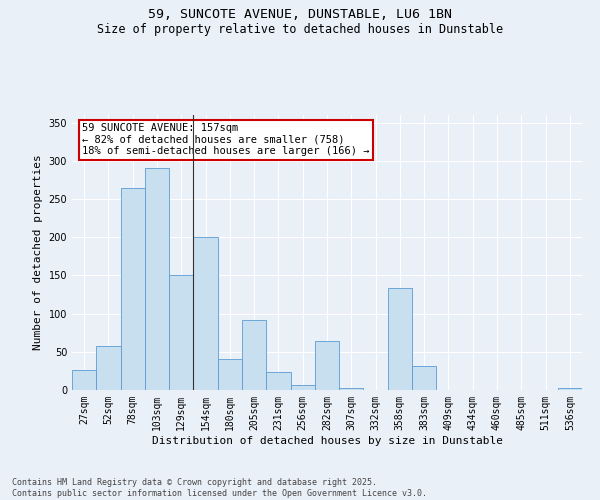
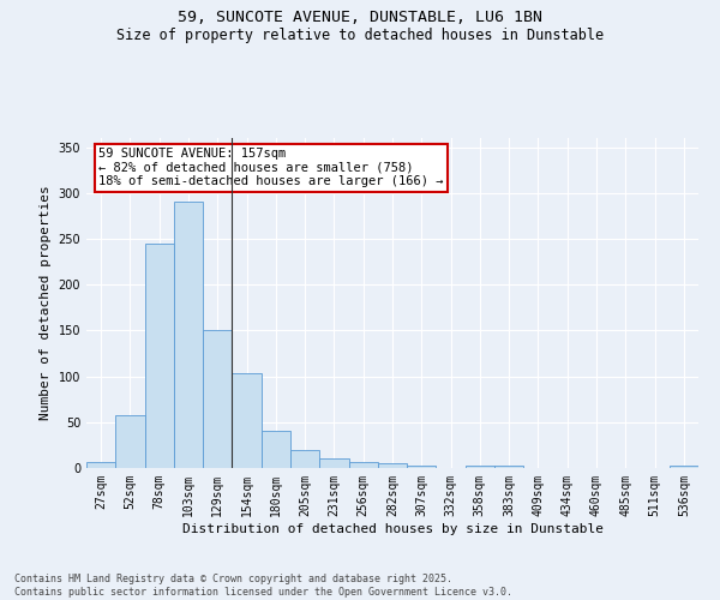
27sqm: 26 -> 7
78sqm: 264 -> 245
154sqm: 200 -> 103
205sqm: 92 -> 19
231sqm: 24 -> 10
282sqm: 64 -> 5
358sqm: 134 -> 3
383sqm: 32 -> 3
